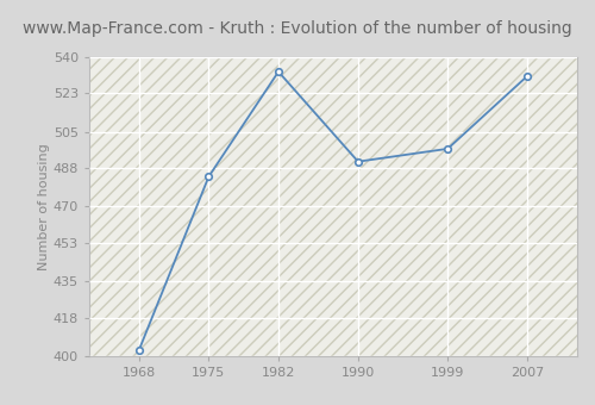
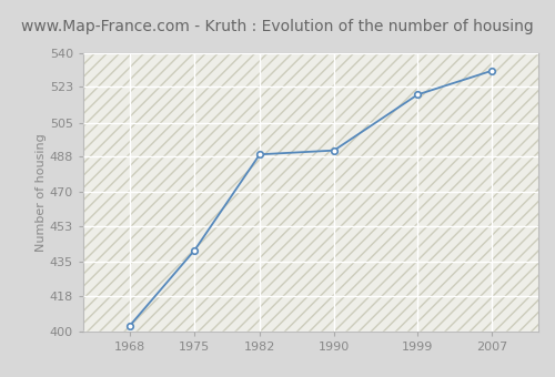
1975: 484 -> 441
1982: 533 -> 489
1999: 497 -> 519
